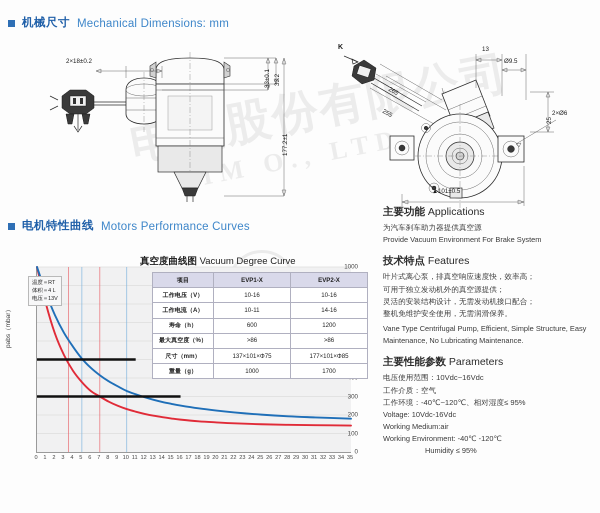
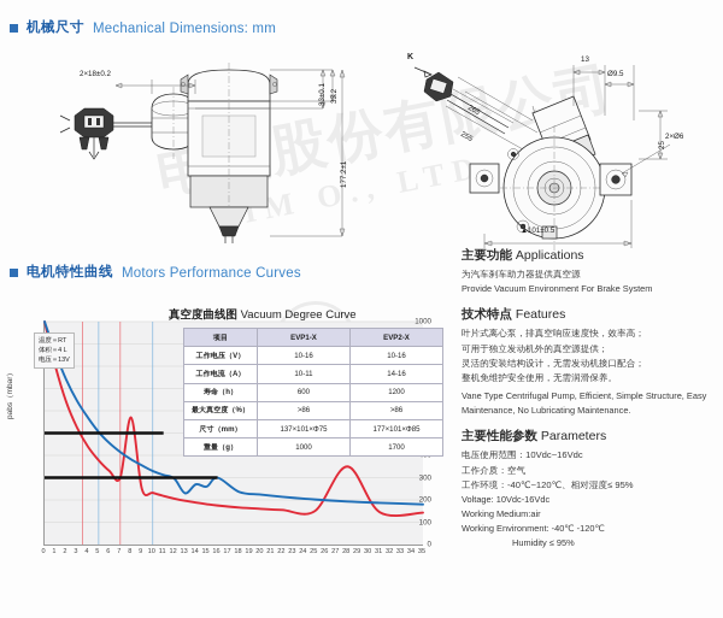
EVP1-X/8: 270 -> 570
EVP2-X/13: 280 -> 230
EVP2-X/16: 250 -> 300
EVP1-X/28: 150 -> 350
